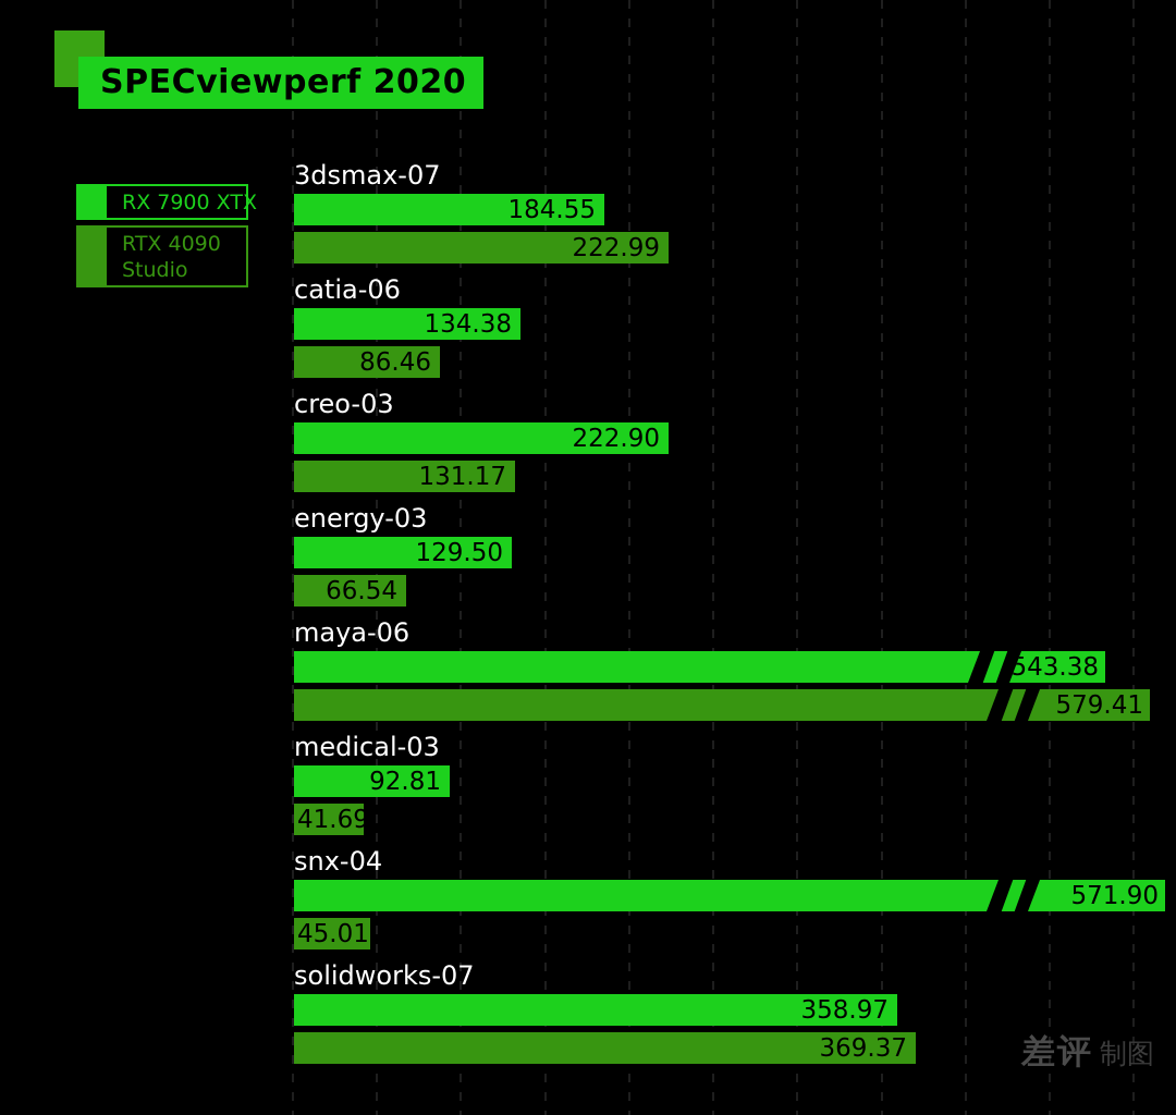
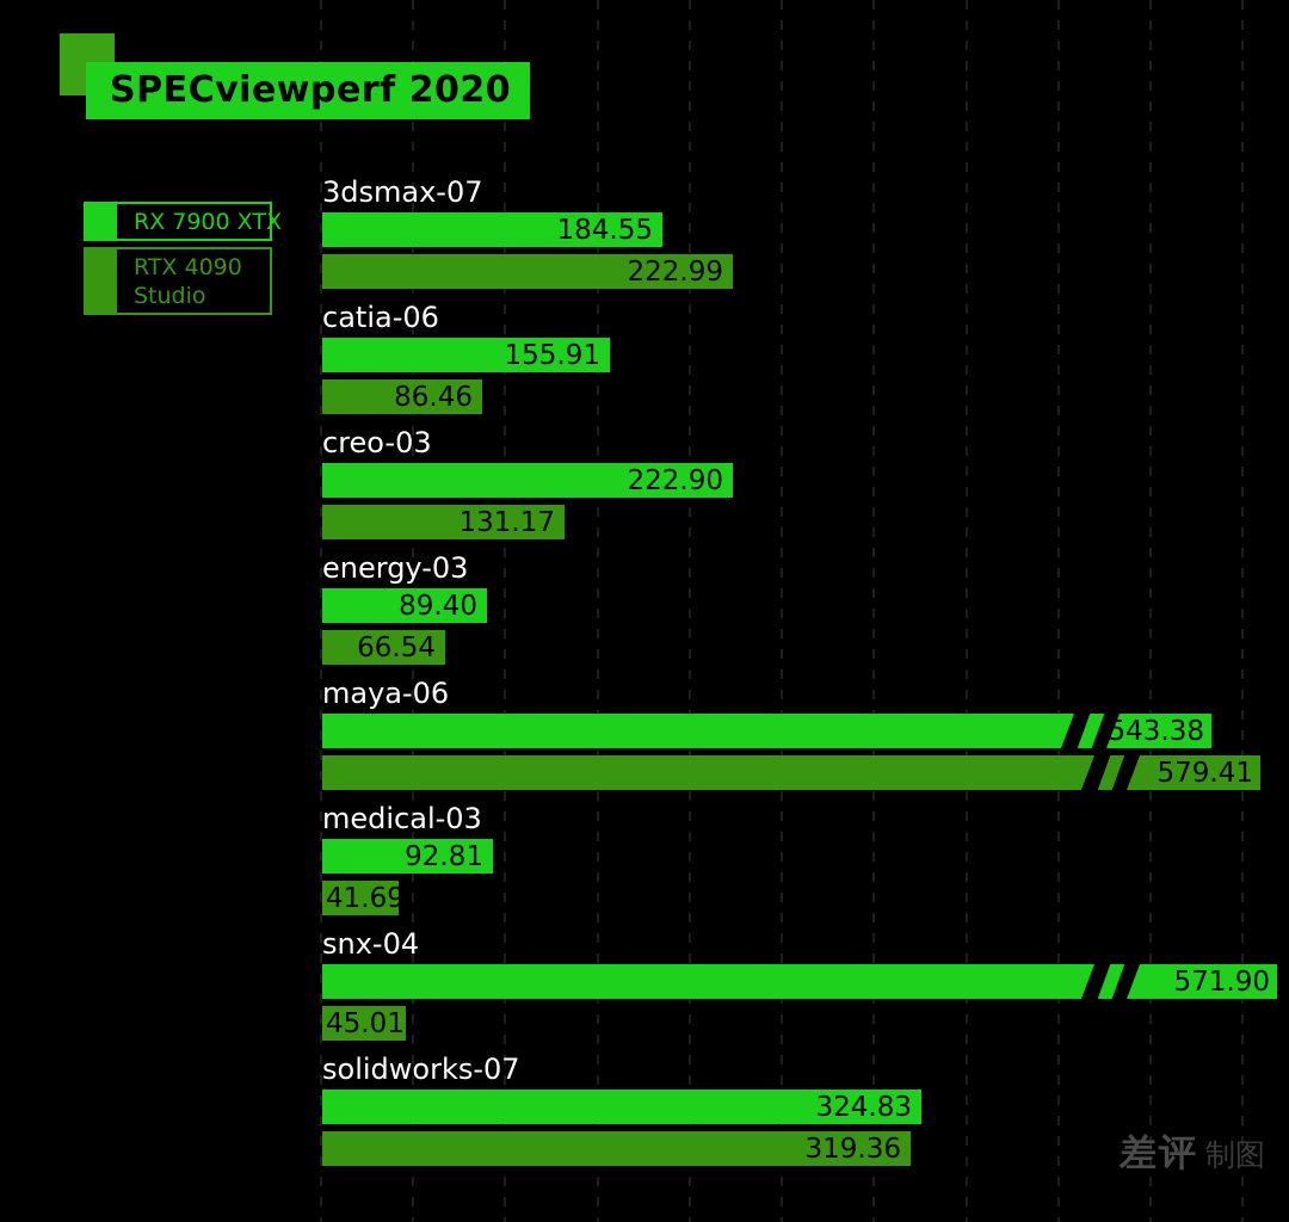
RX 7900 XTX/catia-06: 134.38 -> 155.91
RX 7900 XTX/energy-03: 129.50 -> 89.40
RX 7900 XTX/solidworks-07: 358.97 -> 324.83
RTX 4090 Studio/solidworks-07: 369.37 -> 319.36
